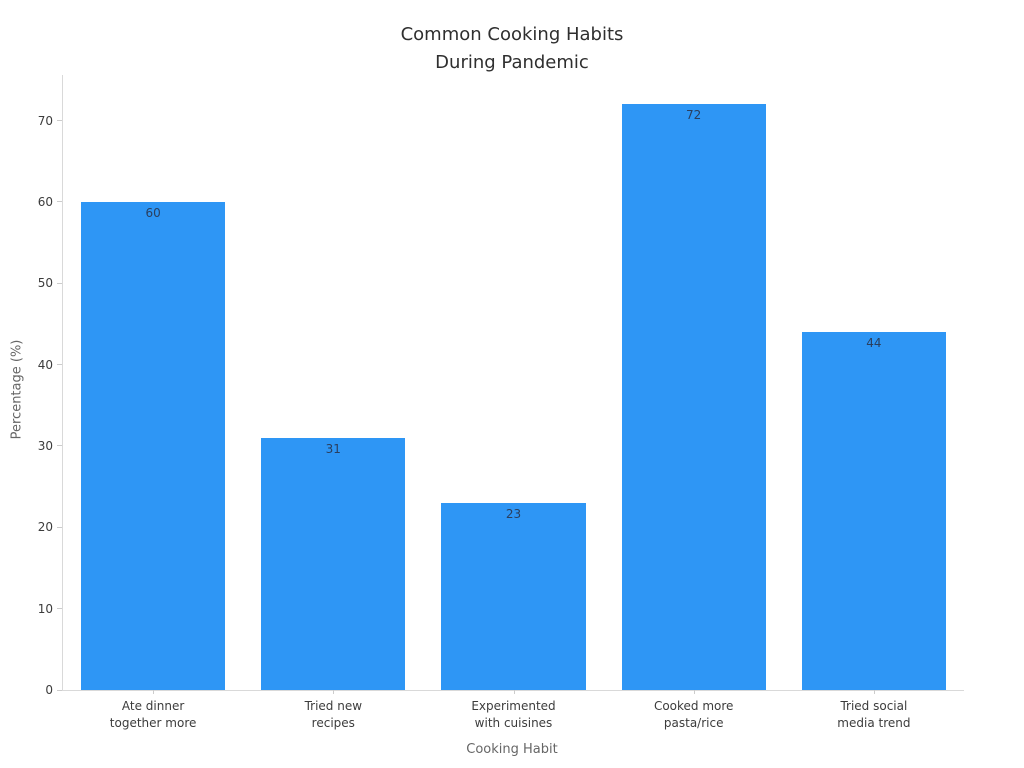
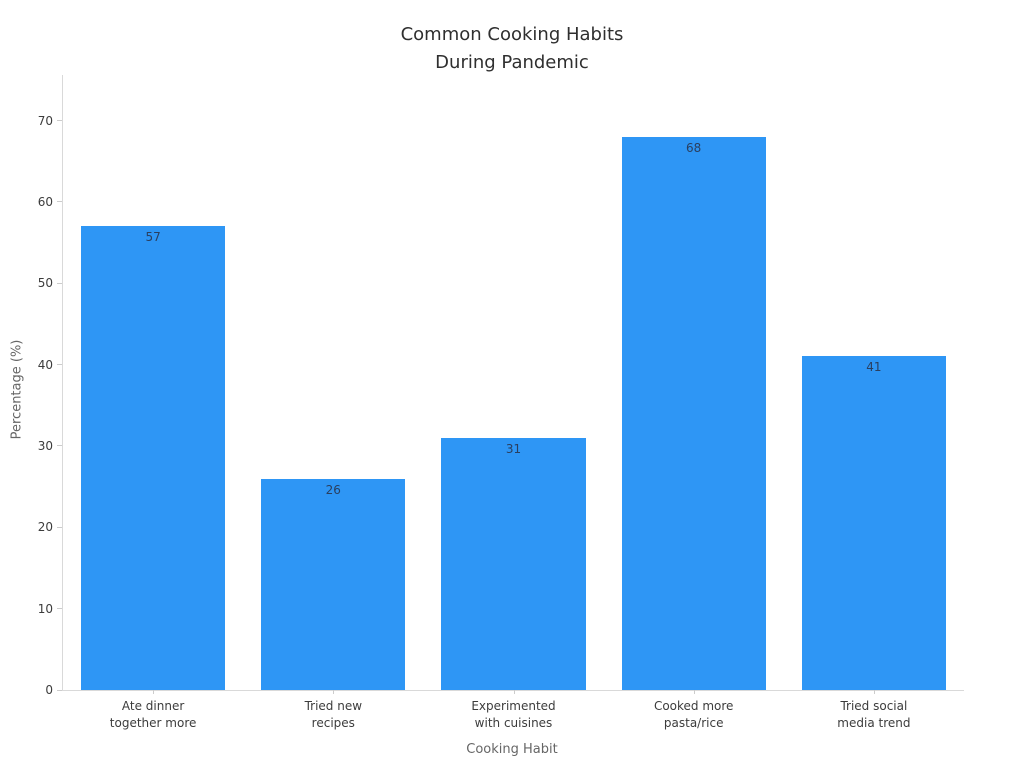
Ate dinner together more: 60 -> 57
Tried new recipes: 31 -> 26
Experimented with cuisines: 23 -> 31
Cooked more pasta/rice: 72 -> 68
Tried social media trend: 44 -> 41
